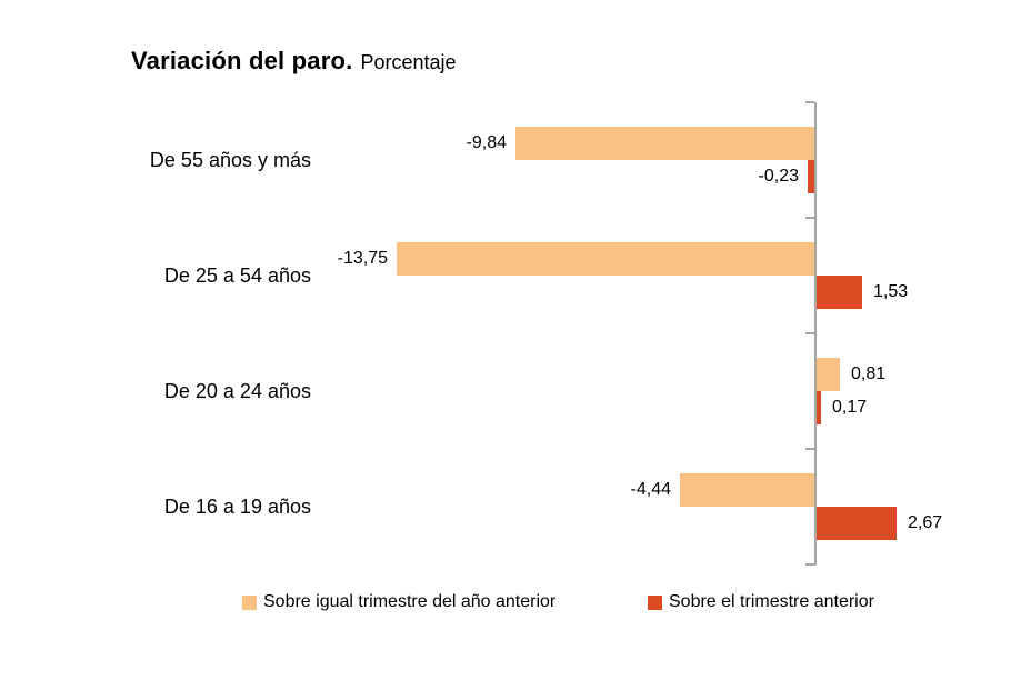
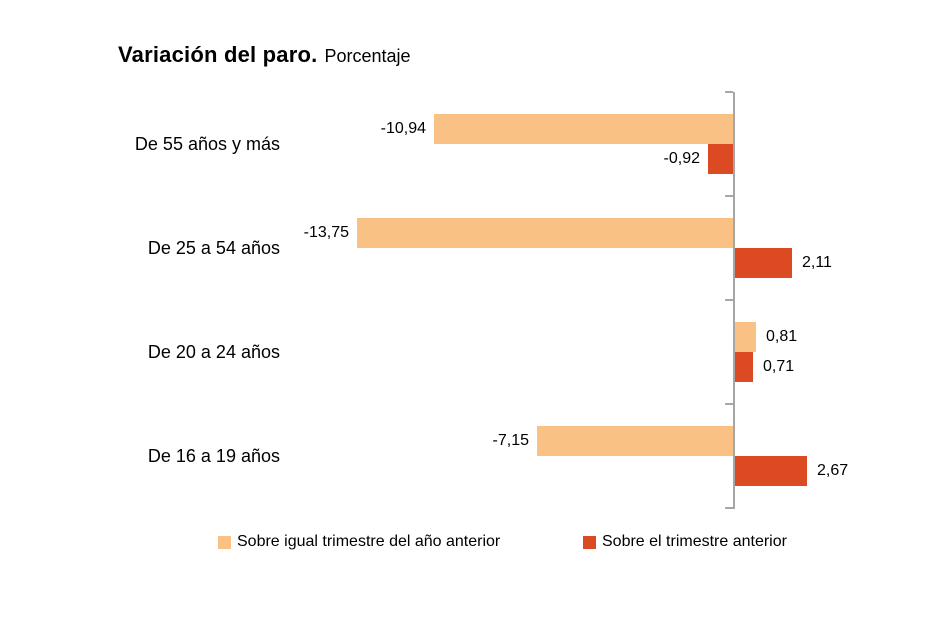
Sobre igual trimestre del año anterior/De 55 años y más: -9,84 -> -10,94
Sobre el trimestre anterior/De 55 años y más: -0,23 -> -0,92
Sobre el trimestre anterior/De 25 a 54 años: 1,53 -> 2,11
Sobre el trimestre anterior/De 20 a 24 años: 0,17 -> 0,71
Sobre igual trimestre del año anterior/De 16 a 19 años: -4,44 -> -7,15
